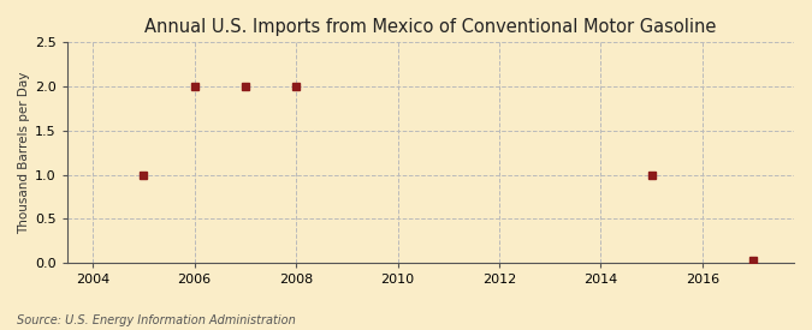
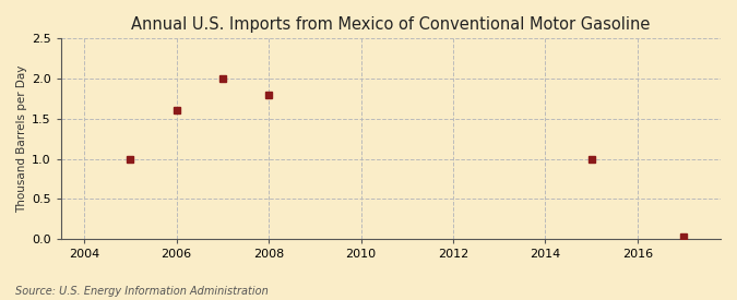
2006: 2.00 -> 1.60
2008: 2.00 -> 1.80
